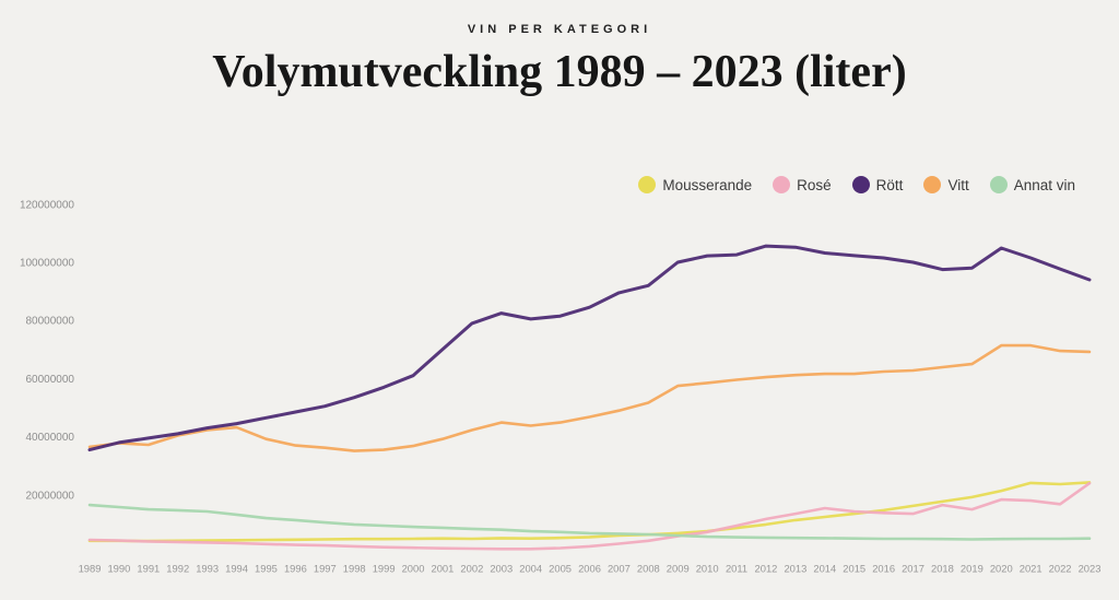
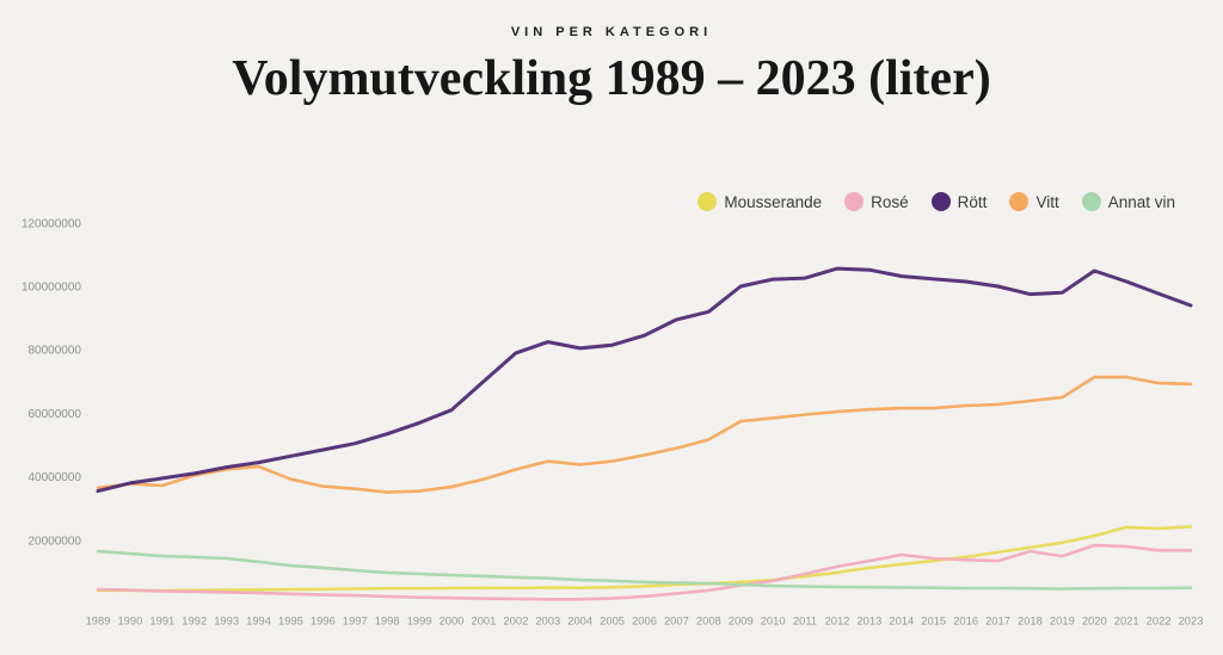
Rosé/2023: 24000000 -> 17000000
